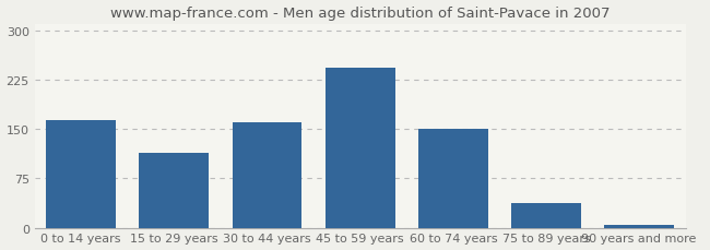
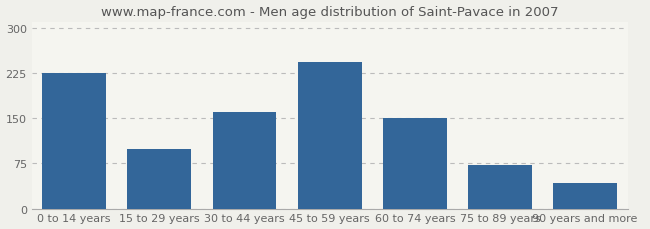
0 to 14 years: 163 -> 224
15 to 29 years: 113 -> 98
75 to 89 years: 38 -> 72
90 years and more: 5 -> 42
